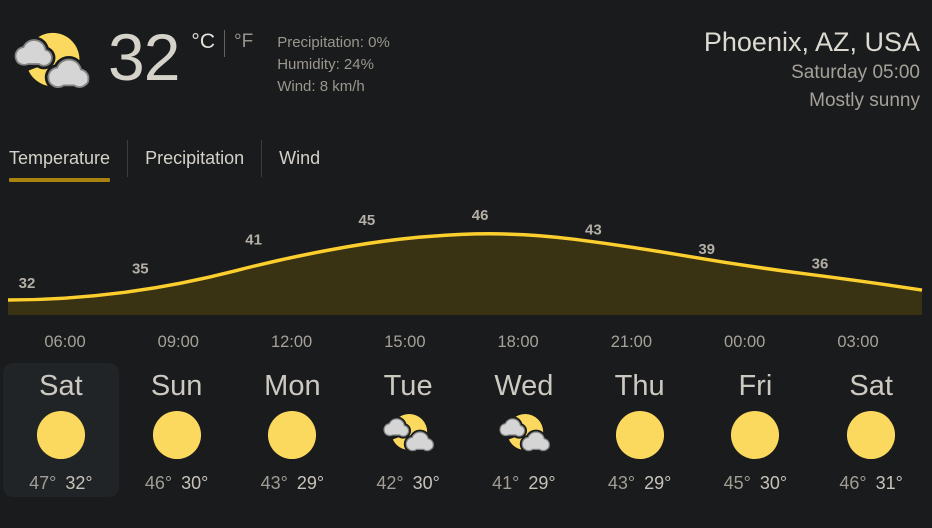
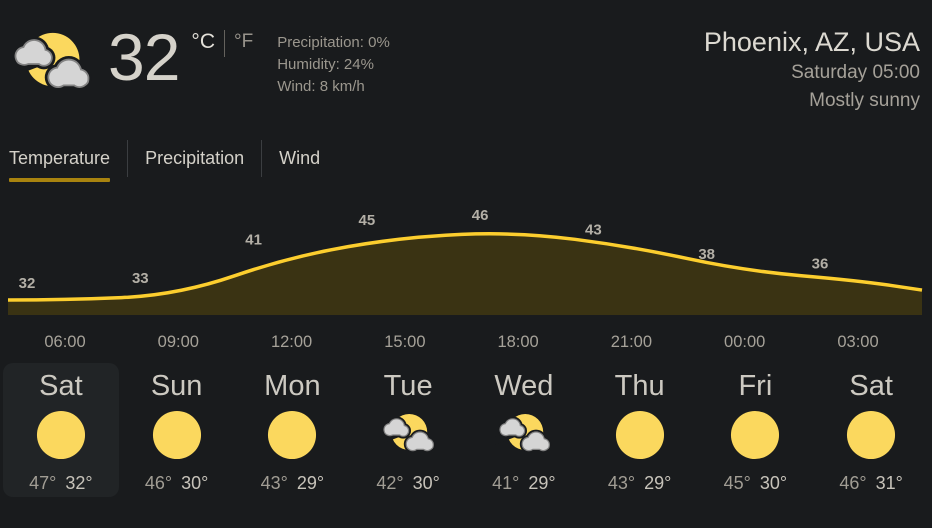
09:00: 35 -> 33
00:00: 39 -> 38
